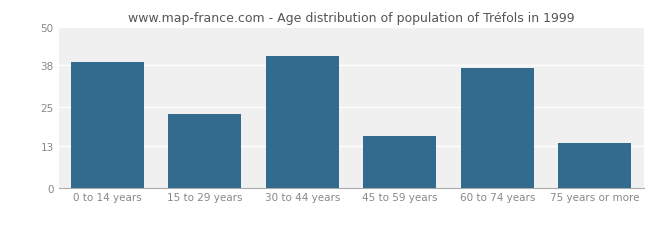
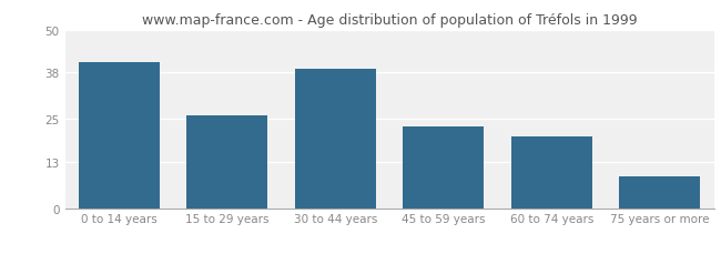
0 to 14 years: 39 -> 41
15 to 29 years: 23 -> 26
30 to 44 years: 41 -> 39
45 to 59 years: 16 -> 23
60 to 74 years: 37 -> 20
75 years or more: 14 -> 9
